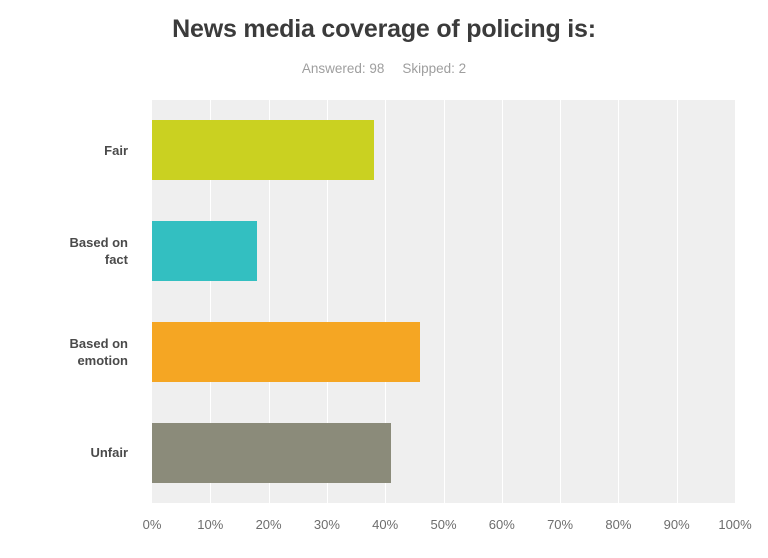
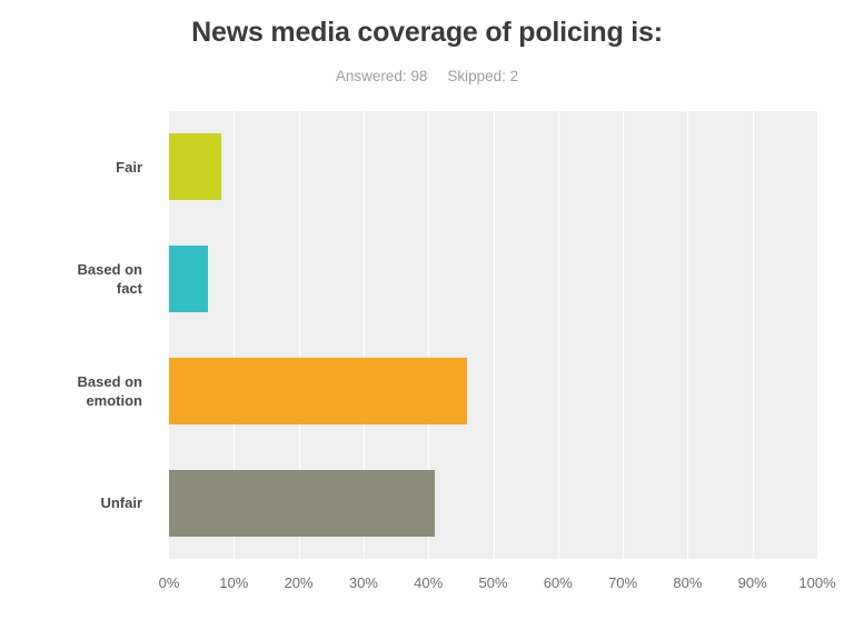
Fair: 38% -> 8%
Based on fact: 18% -> 6%
